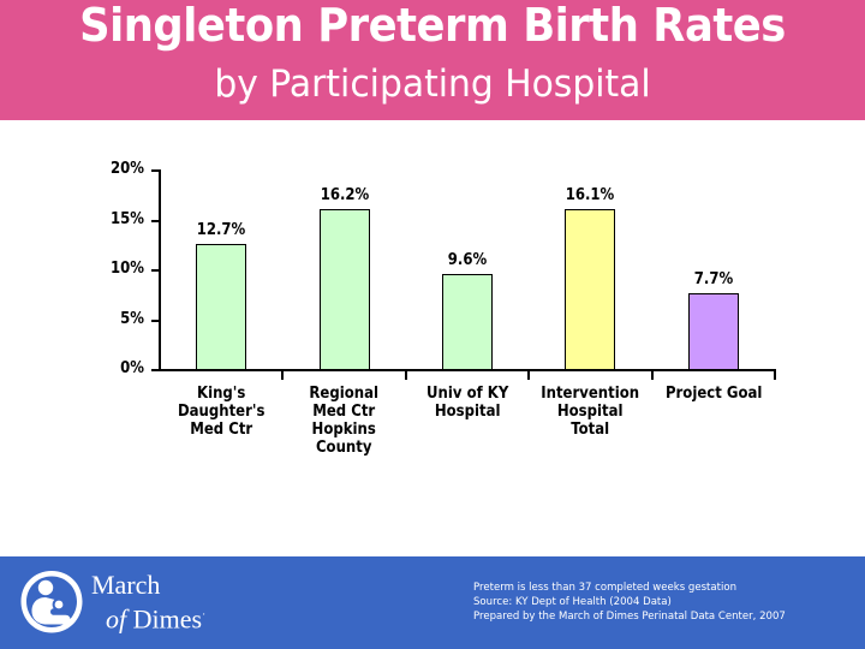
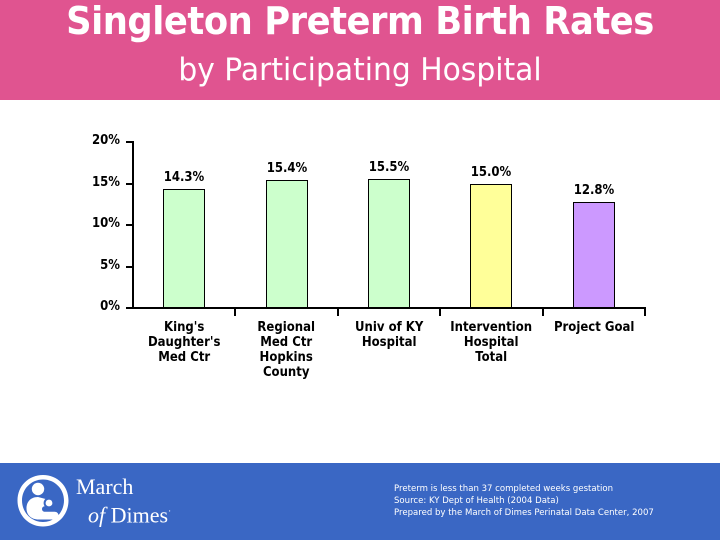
King's Daughter's Med Ctr: 12.7% -> 14.3%
Regional Med Ctr Hopkins County: 16.2% -> 15.4%
Univ of KY Hospital: 9.6% -> 15.5%
Intervention Hospital Total: 16.1% -> 15.0%
Project Goal: 7.7% -> 12.8%
